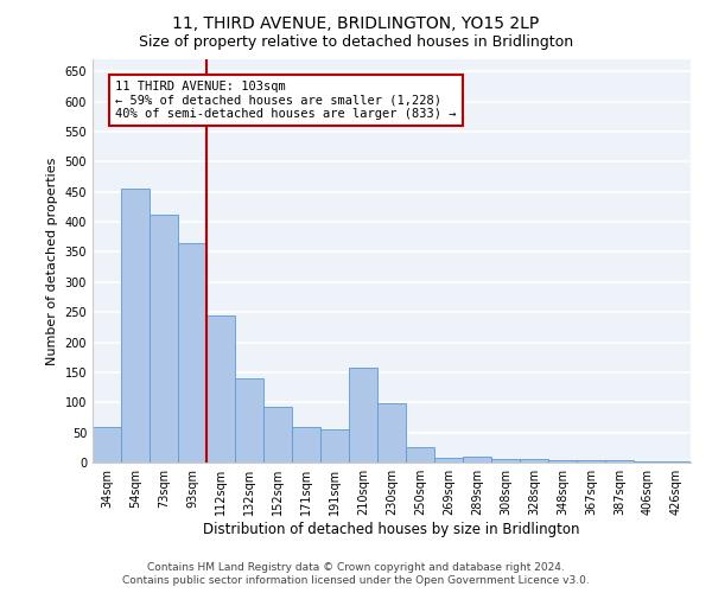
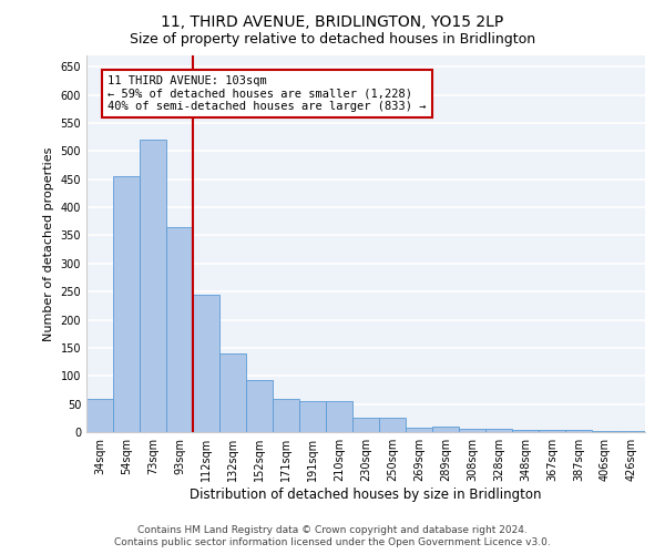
73sqm: 412 -> 520
210sqm: 158 -> 55
230sqm: 98 -> 26
